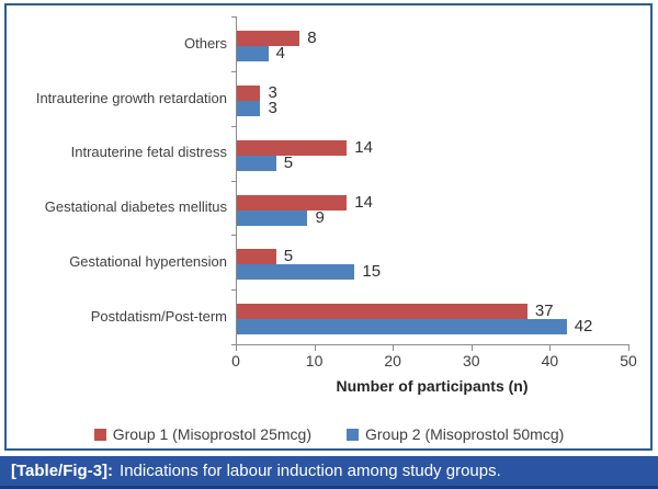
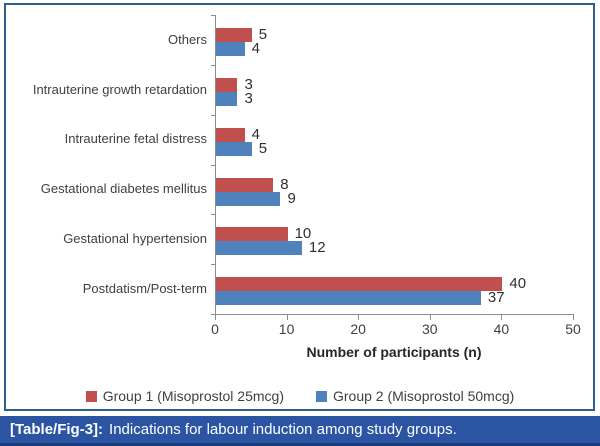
Group 1 (Misoprostol 25mcg)/Others: 8 -> 5
Group 1 (Misoprostol 25mcg)/Intrauterine fetal distress: 14 -> 4
Group 1 (Misoprostol 25mcg)/Gestational diabetes mellitus: 14 -> 8
Group 1 (Misoprostol 25mcg)/Gestational hypertension: 5 -> 10
Group 2 (Misoprostol 50mcg)/Gestational hypertension: 15 -> 12
Group 1 (Misoprostol 25mcg)/Postdatism/Post-term: 37 -> 40
Group 2 (Misoprostol 50mcg)/Postdatism/Post-term: 42 -> 37
